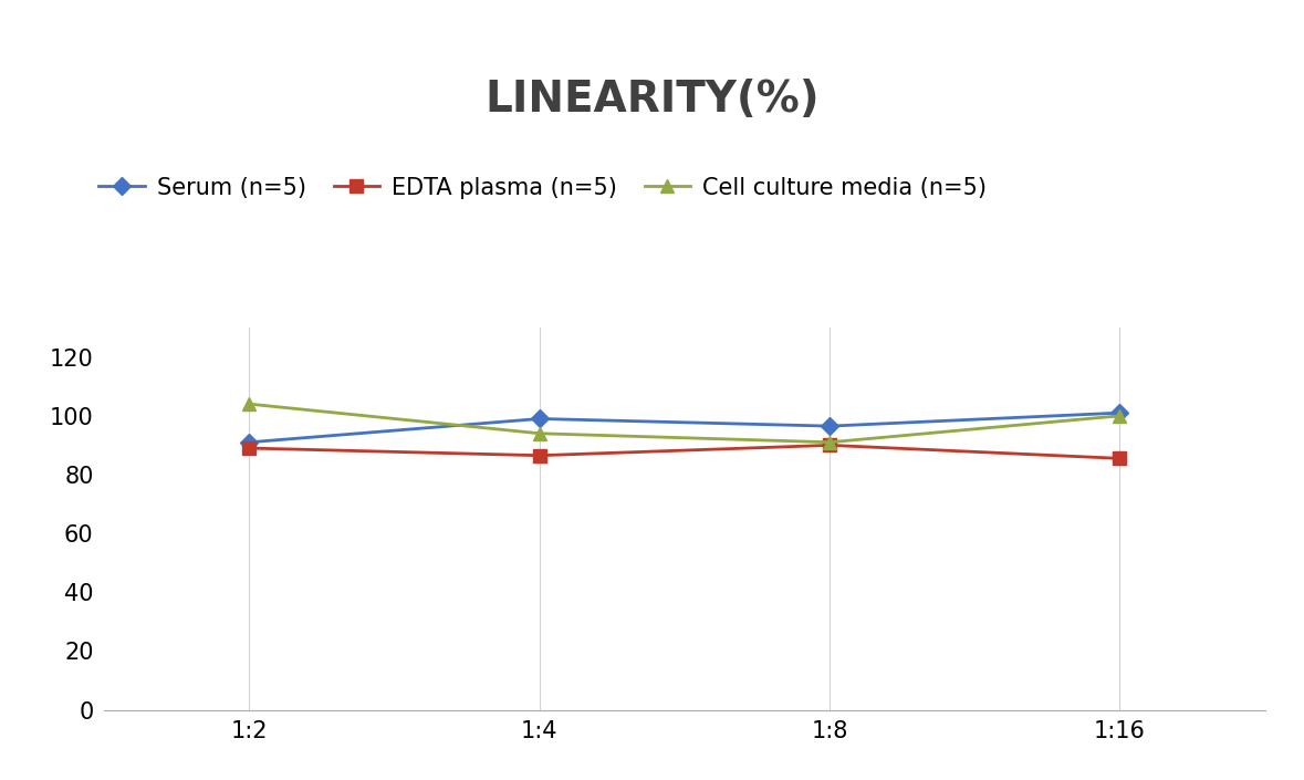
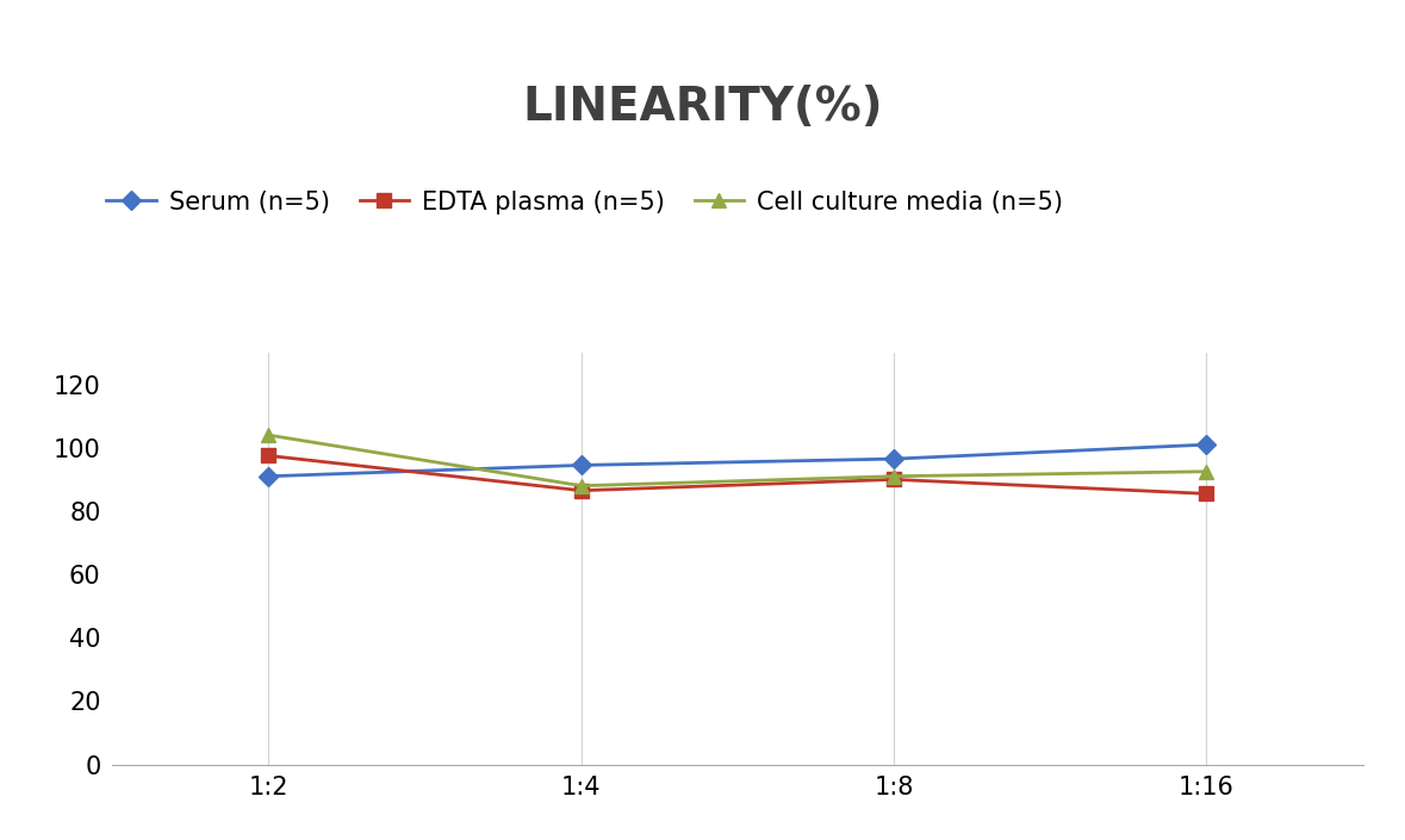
EDTA plasma (n=5)/1:2: 89.0 -> 97.5
Serum (n=5)/1:4: 99.0 -> 94.5
Cell culture media (n=5)/1:4: 94.0 -> 88.0
Cell culture media (n=5)/1:16: 100.0 -> 92.5
